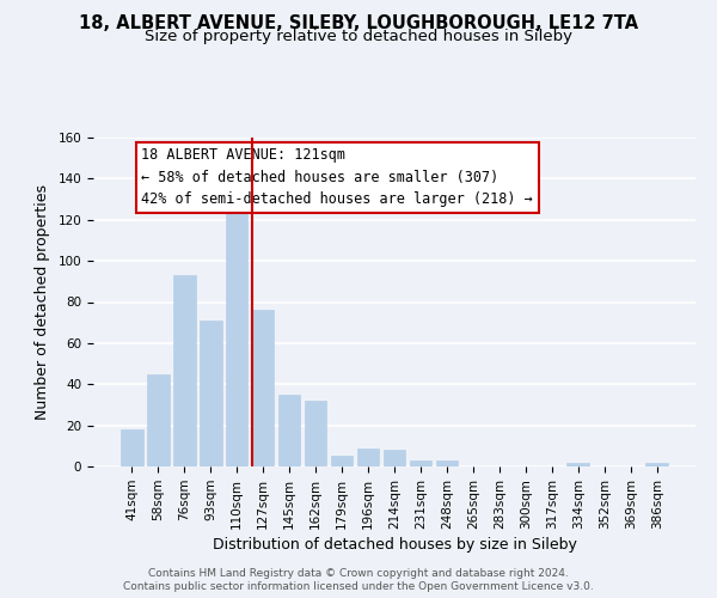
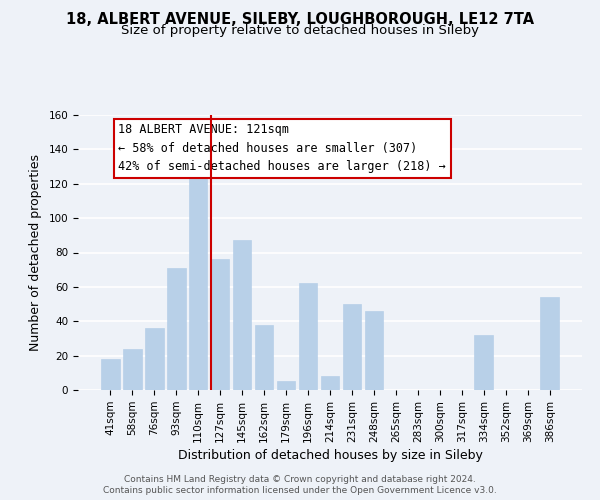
58sqm: 45 -> 24
76sqm: 93 -> 36
145sqm: 35 -> 87
162sqm: 32 -> 38
196sqm: 9 -> 62
231sqm: 3 -> 50
248sqm: 3 -> 46
334sqm: 2 -> 32
386sqm: 2 -> 54
